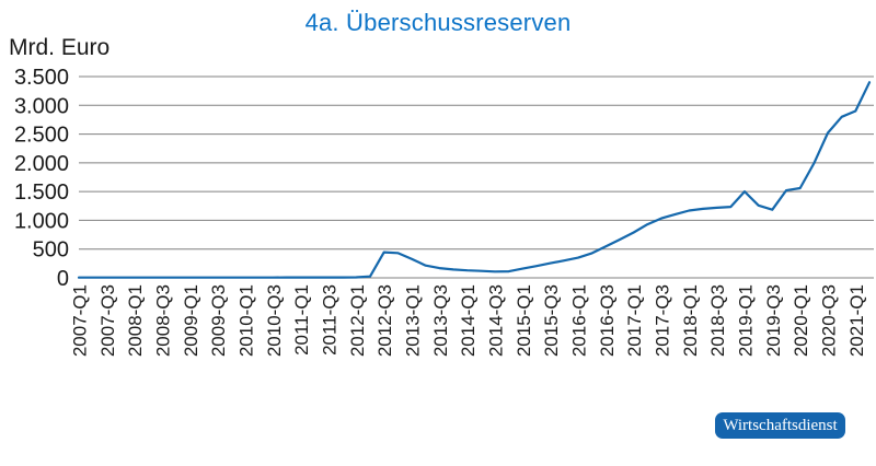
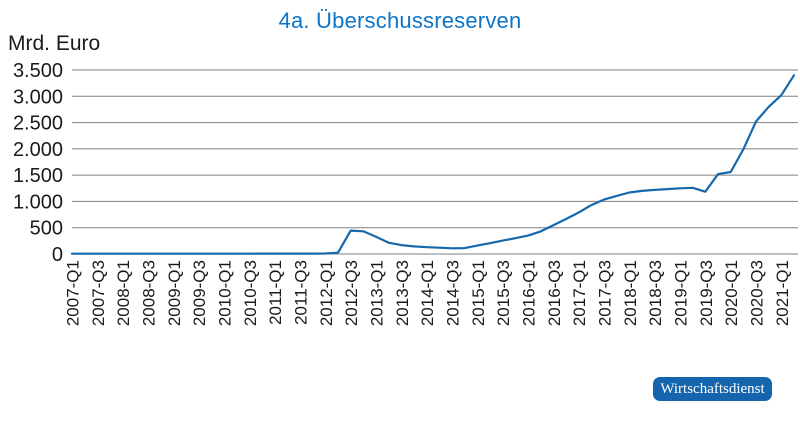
2019-Q1: 1500 -> 1200
2021-Q1: 2900 -> 3000
